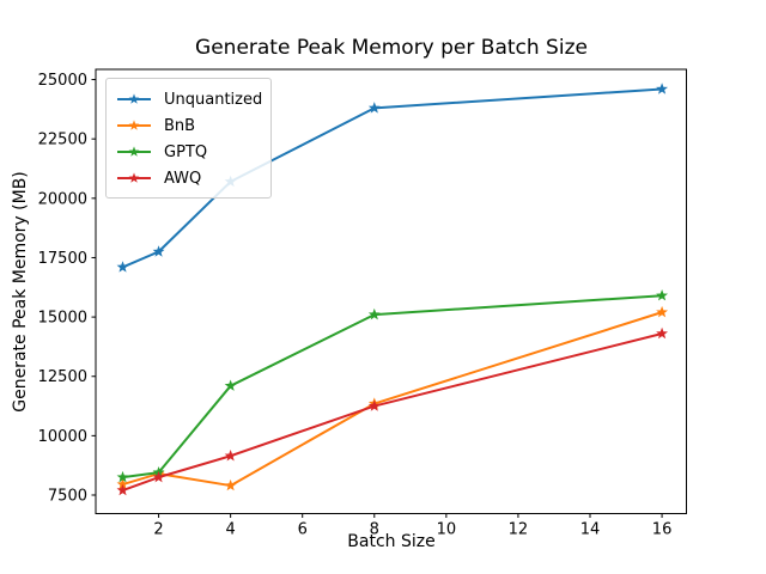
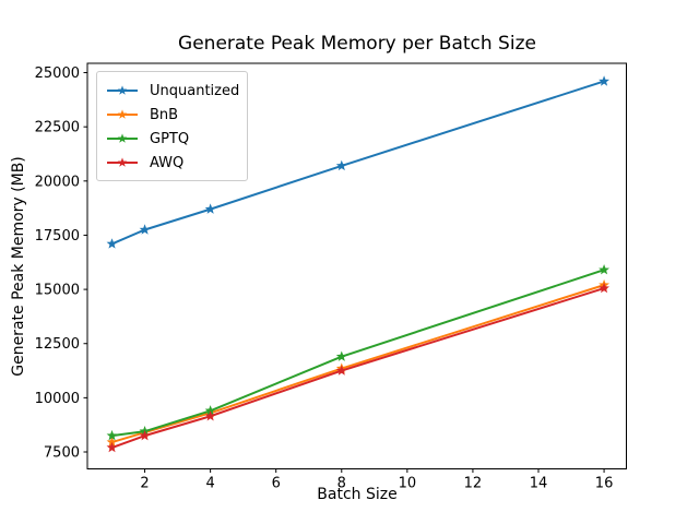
Unquantized/4: 20700 -> 18700
BnB/4: 7900 -> 9300
GPTQ/4: 12100 -> 9400
Unquantized/8: 23800 -> 20700
GPTQ/8: 15100 -> 11900
AWQ/16: 14300 -> 15000
